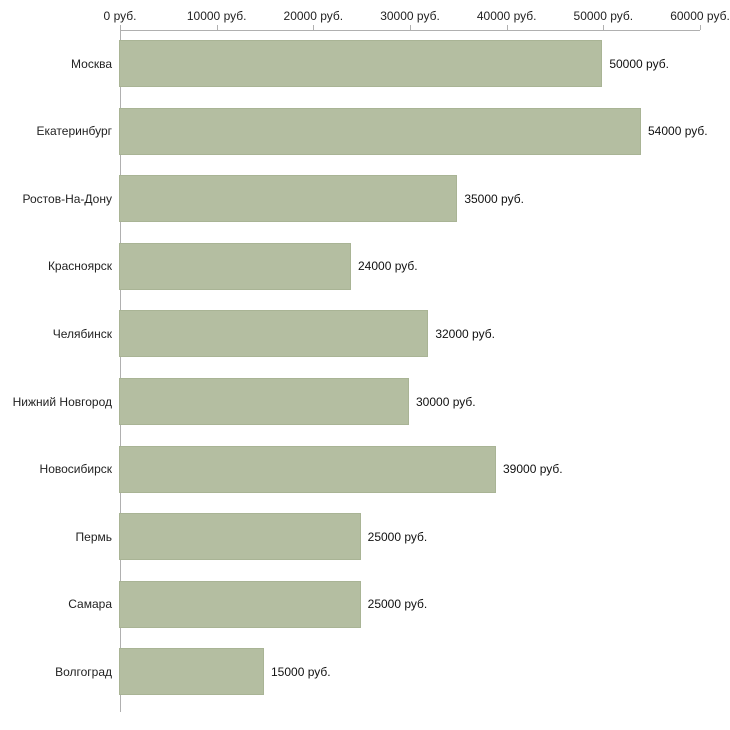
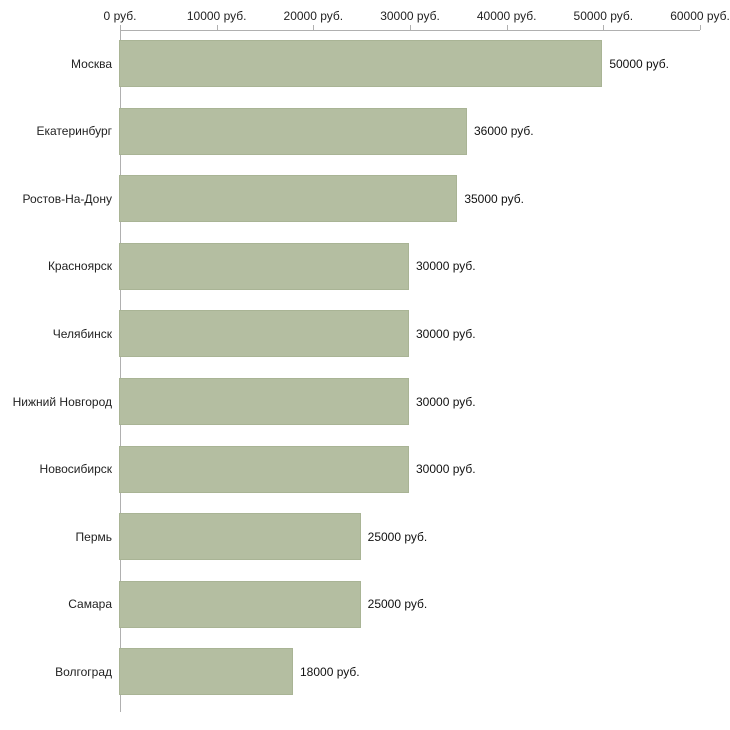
Екатеринбург: 54000 -> 36000
Красноярск: 24000 -> 30000
Челябинск: 32000 -> 30000
Новосибирск: 39000 -> 30000
Волгоград: 15000 -> 18000
